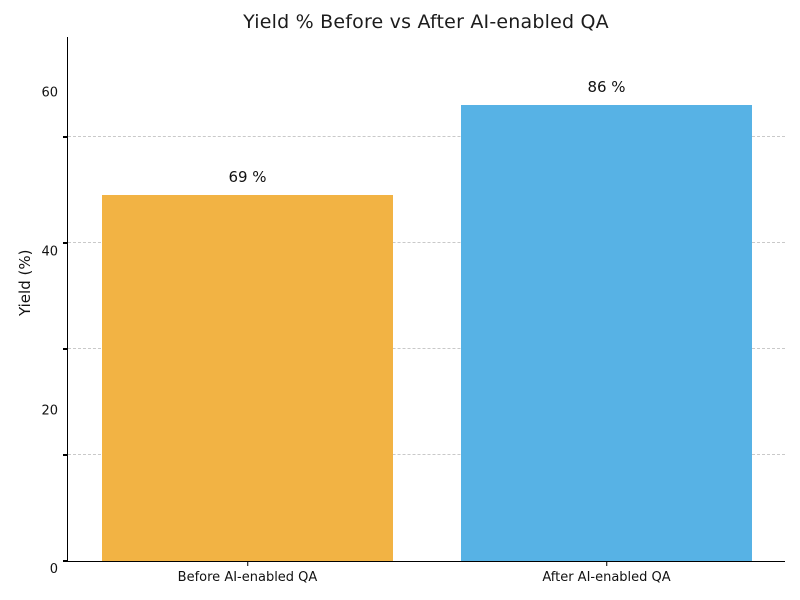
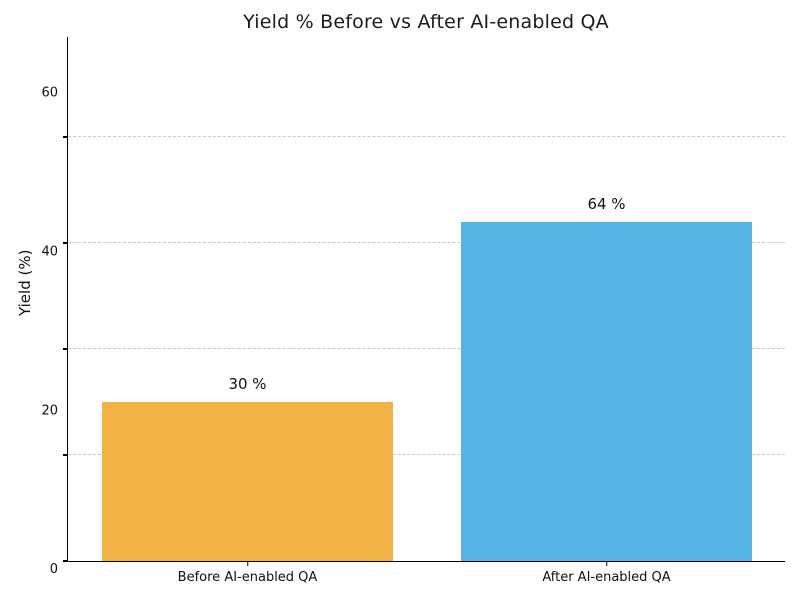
Before AI-enabled QA: 69 -> 30
After AI-enabled QA: 86 -> 64
